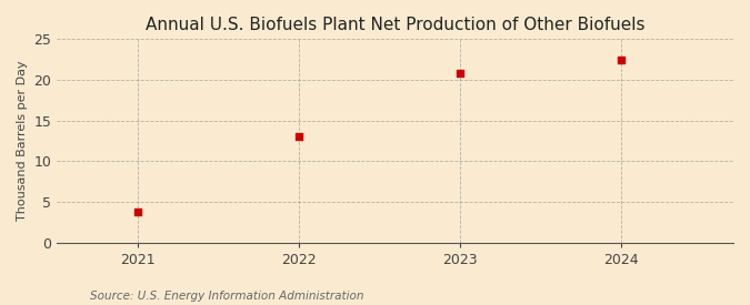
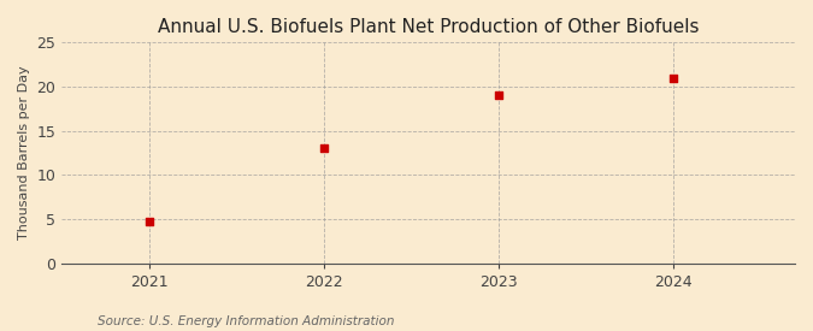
2021: 3.8 -> 4.7
2023: 20.8 -> 19.0
2024: 22.4 -> 20.9
